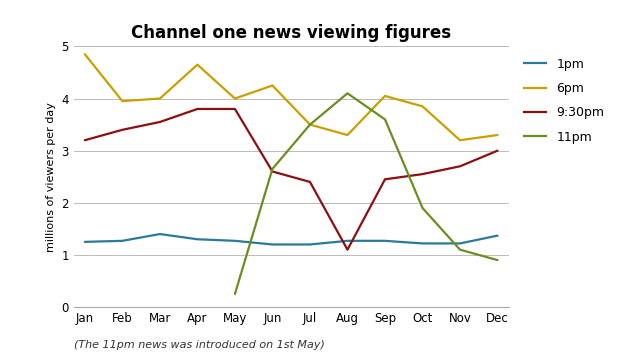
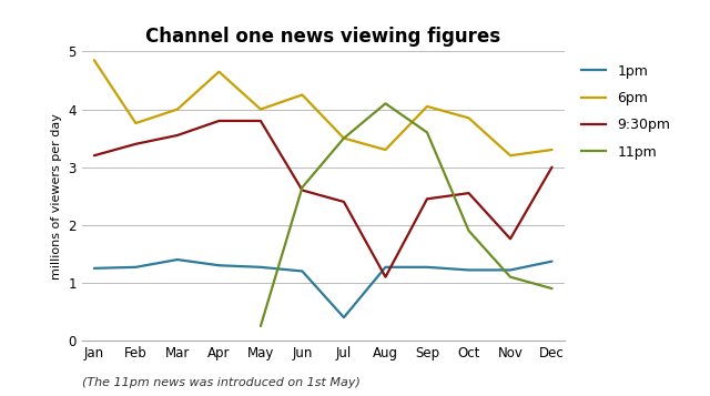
6pm/Feb: 3.95 -> 3.76
1pm/Jul: 1.20 -> 0.40
9:30pm/Nov: 2.70 -> 1.76
